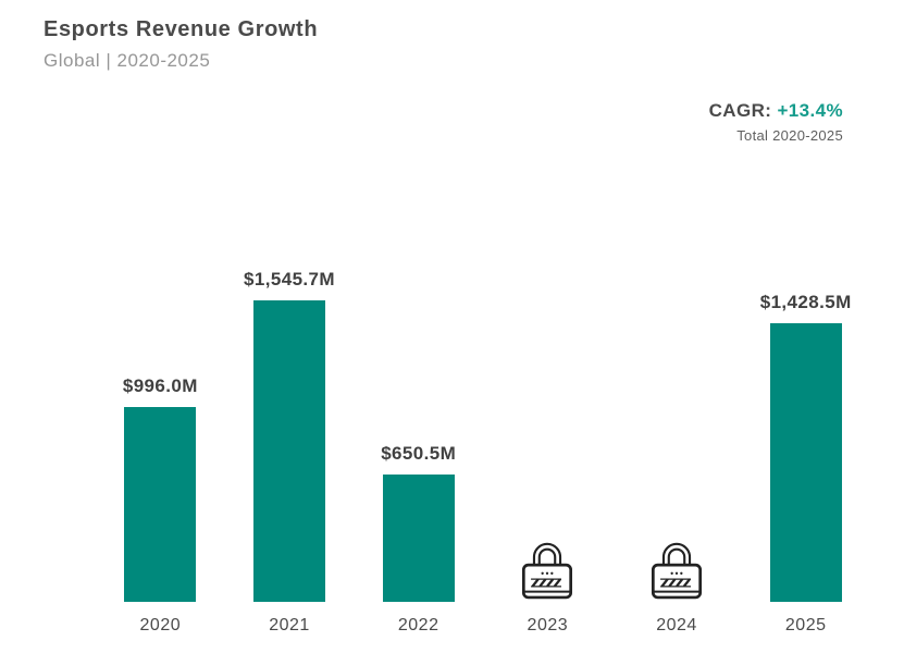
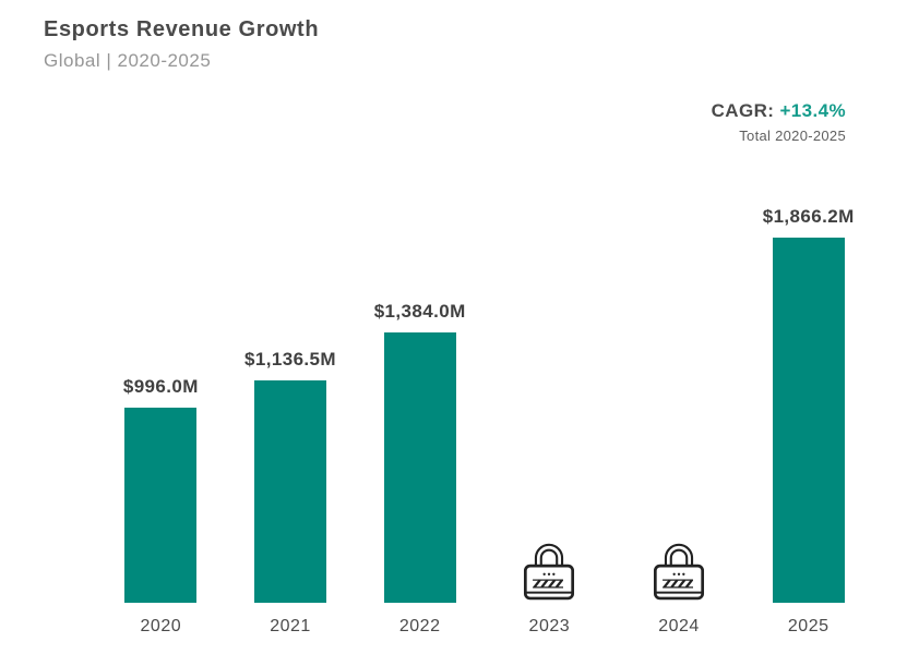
2021: $1,545.7M -> $1,136.5M
2022: $650.5M -> $1,384.0M
2025: $1,428.5M -> $1,866.2M
